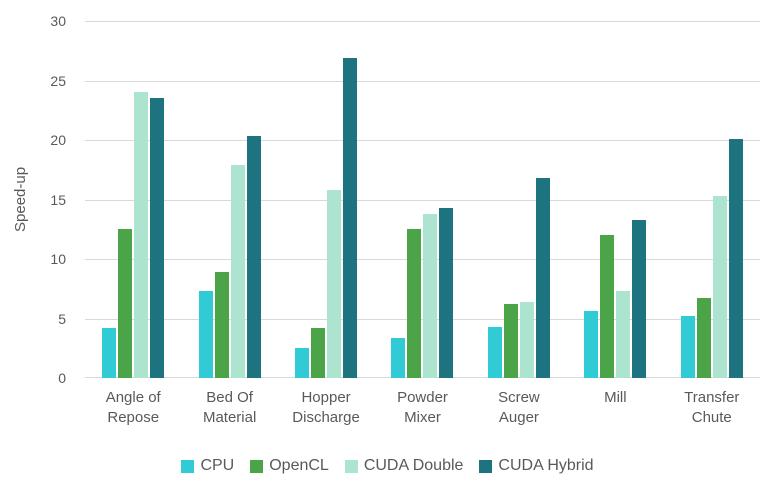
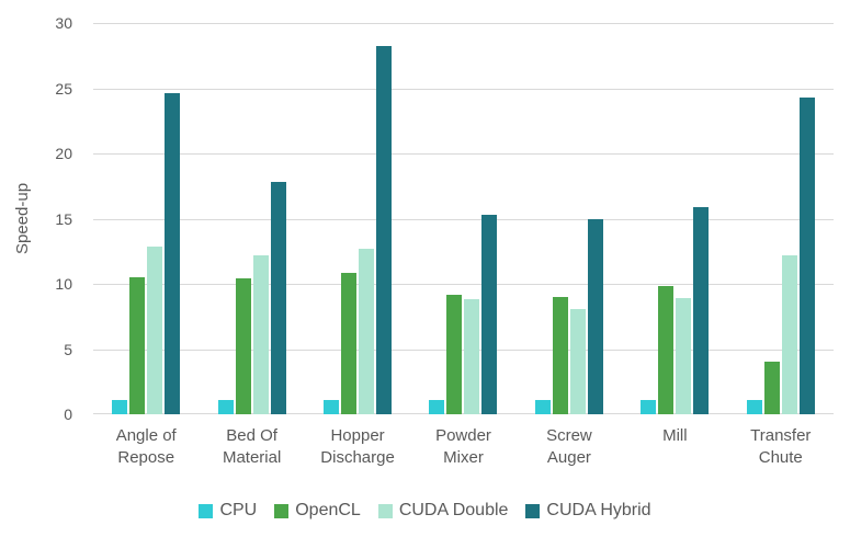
CPU/Angle of Repose: 4.2 -> 1.1
OpenCL/Angle of Repose: 12.5 -> 10.5
CUDA Double/Angle of Repose: 24.0 -> 12.9
CUDA Hybrid/Angle of Repose: 23.5 -> 24.6
CPU/Bed Of Material: 7.3 -> 1.1
OpenCL/Bed Of Material: 8.9 -> 10.4
CUDA Double/Bed Of Material: 17.9 -> 12.2
CUDA Hybrid/Bed Of Material: 20.3 -> 17.8
CPU/Hopper Discharge: 2.5 -> 1.1
OpenCL/Hopper Discharge: 4.2 -> 10.8
CUDA Double/Hopper Discharge: 15.8 -> 12.7
CUDA Hybrid/Hopper Discharge: 26.9 -> 28.2
CPU/Powder Mixer: 3.4 -> 1.1
OpenCL/Powder Mixer: 12.5 -> 9.2
CUDA Double/Powder Mixer: 13.8 -> 8.8
CUDA Hybrid/Powder Mixer: 14.3 -> 15.3
CPU/Screw Auger: 4.3 -> 1.1
OpenCL/Screw Auger: 6.2 -> 9.0
CUDA Double/Screw Auger: 6.4 -> 8.1
CUDA Hybrid/Screw Auger: 16.8 -> 15.0
CPU/Mill: 5.6 -> 1.1
OpenCL/Mill: 12.0 -> 9.8
CUDA Double/Mill: 7.3 -> 8.9
CUDA Hybrid/Mill: 13.3 -> 15.9
CPU/Transfer Chute: 5.2 -> 1.1
OpenCL/Transfer Chute: 6.7 -> 4.0
CUDA Double/Transfer Chute: 15.3 -> 12.2
CUDA Hybrid/Transfer Chute: 20.1 -> 24.3
